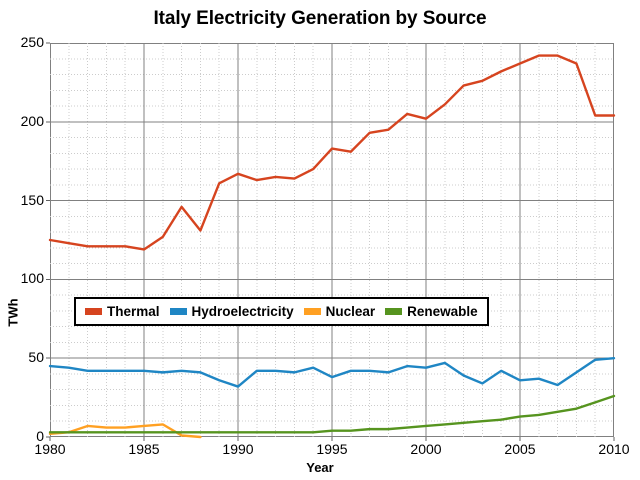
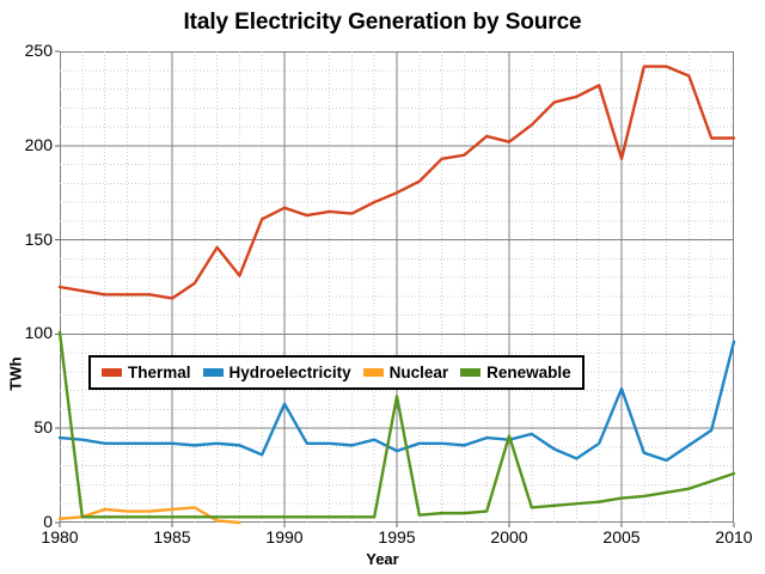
Renewable/1980: 3 -> 101
Hydroelectricity/1990: 32 -> 63
Thermal/1995: 183 -> 175
Renewable/1995: 4 -> 67
Renewable/2000: 7 -> 46
Thermal/2005: 237 -> 193
Hydroelectricity/2005: 36 -> 71
Hydroelectricity/2010: 50 -> 96
